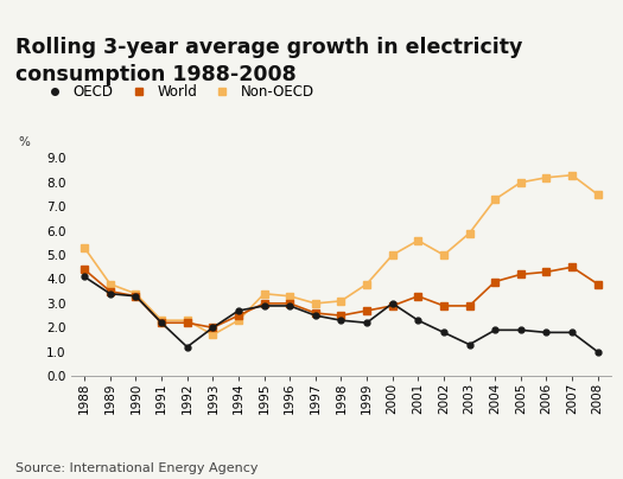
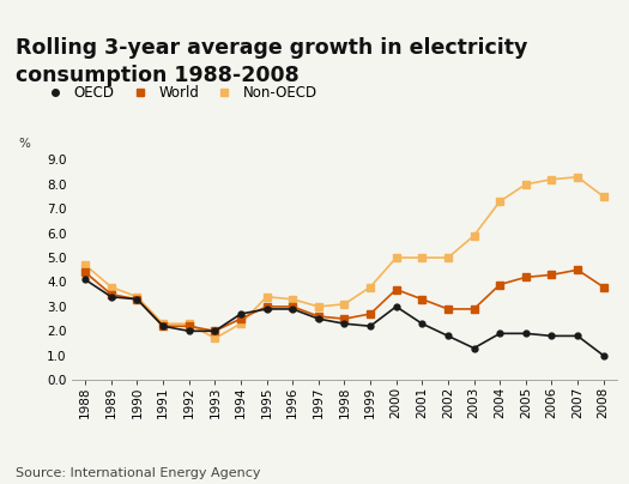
Non-OECD/1988: 5.3 -> 4.7
OECD/1992: 1.2 -> 2.0
World/2000: 2.9 -> 3.7
Non-OECD/2001: 5.6 -> 5.0
